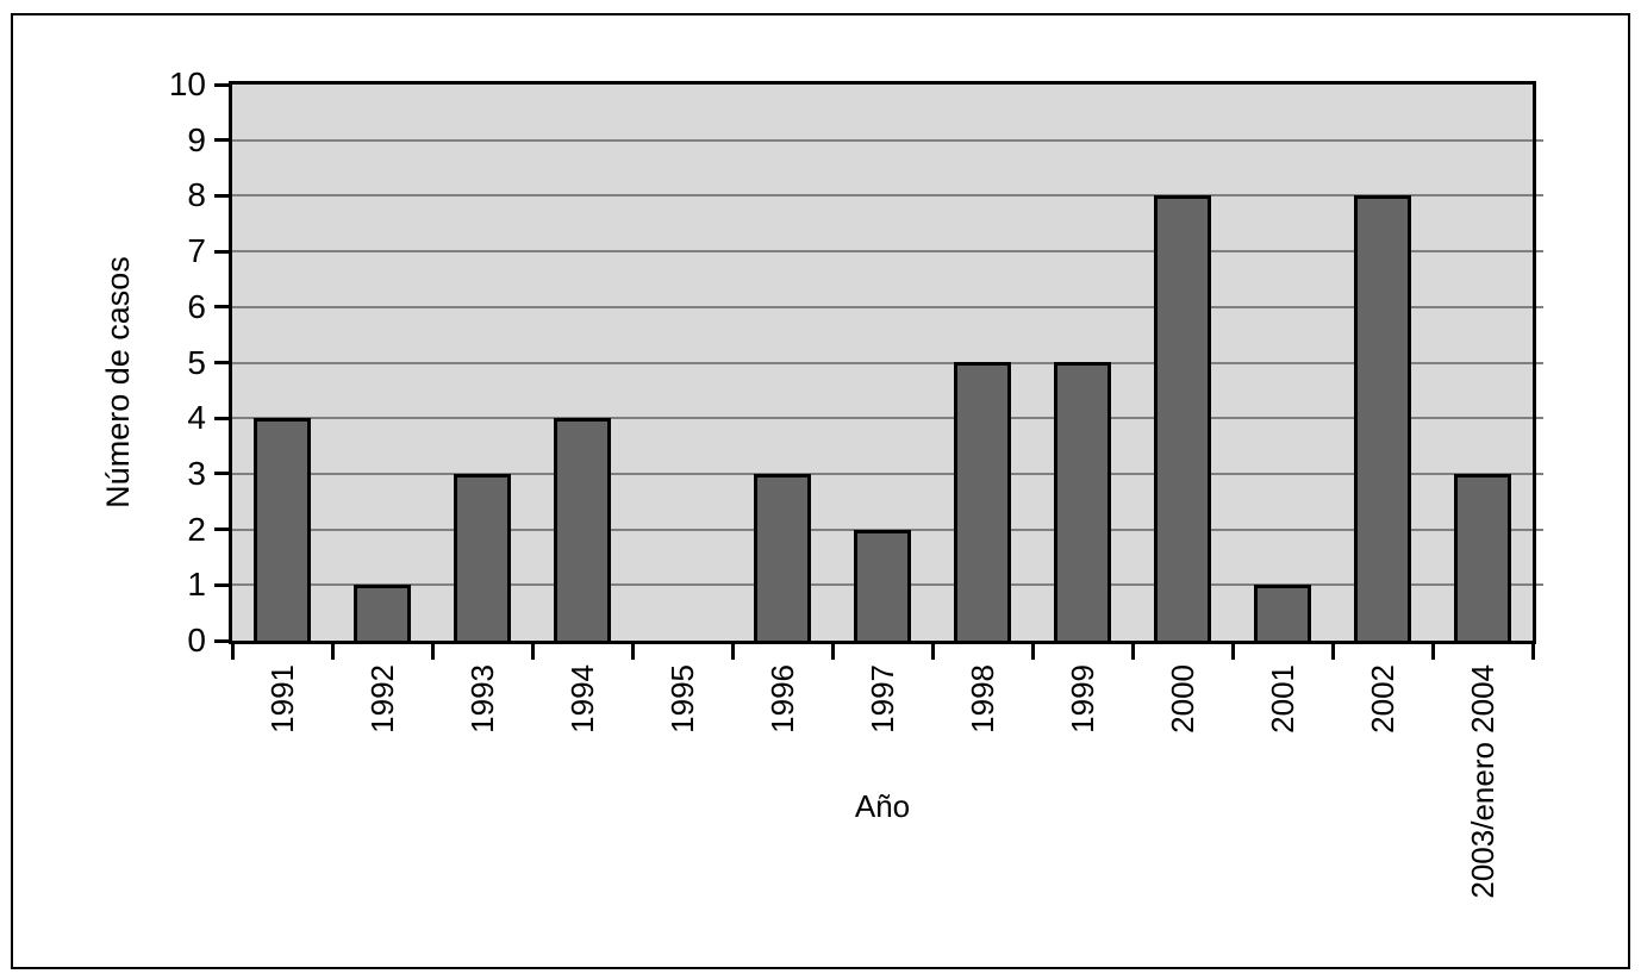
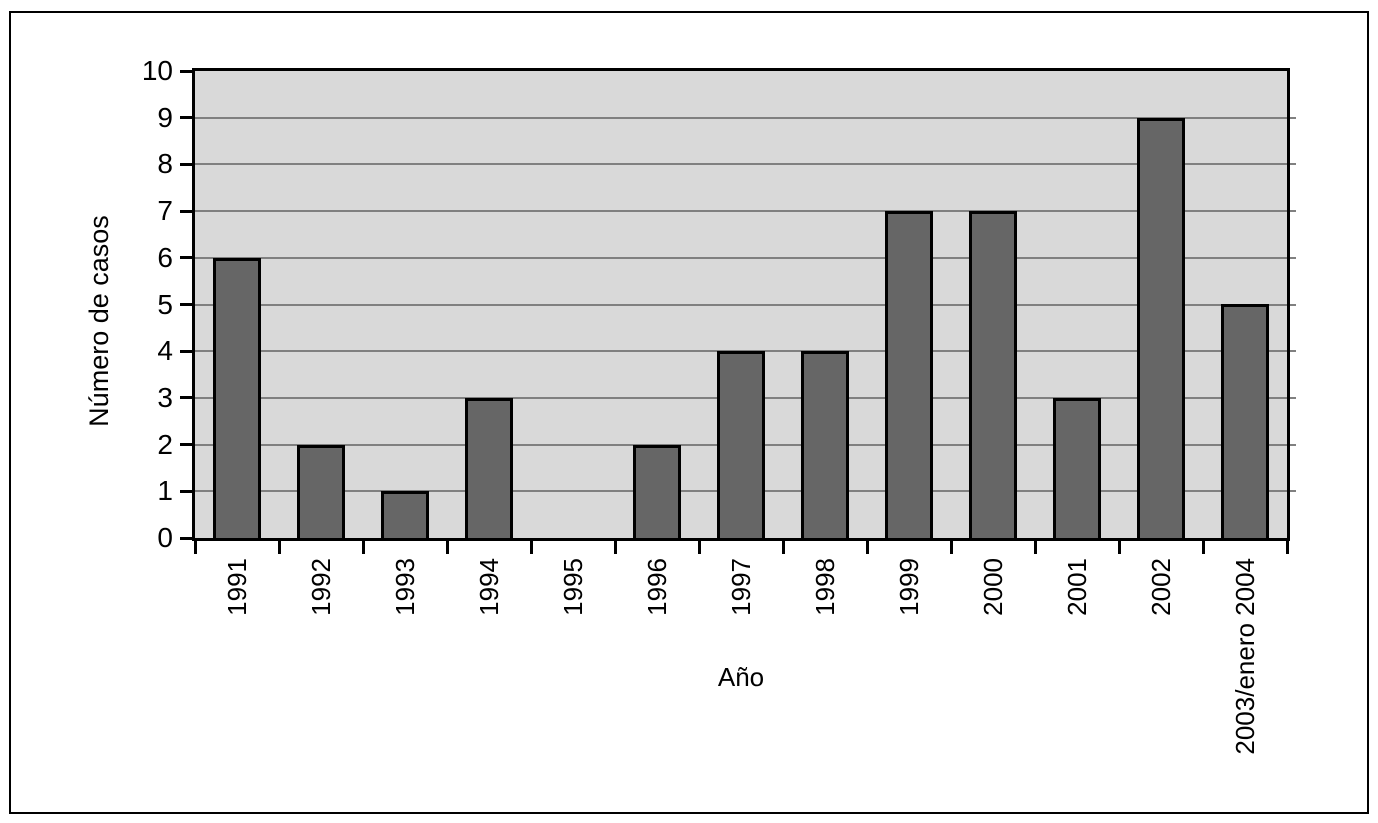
1991: 4 -> 6
1992: 1 -> 2
1993: 3 -> 1
1994: 4 -> 3
1996: 3 -> 2
1997: 2 -> 4
1998: 5 -> 4
1999: 5 -> 7
2000: 8 -> 7
2001: 1 -> 3
2002: 8 -> 9
2003/enero 2004: 3 -> 5
